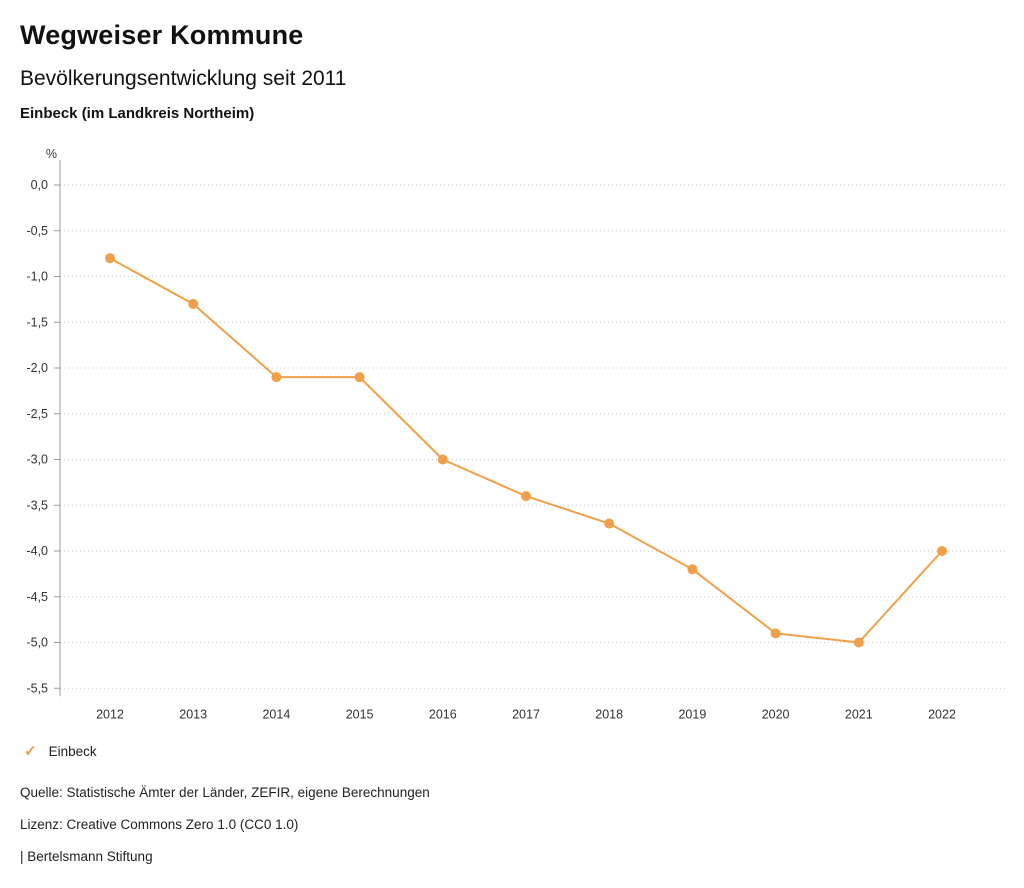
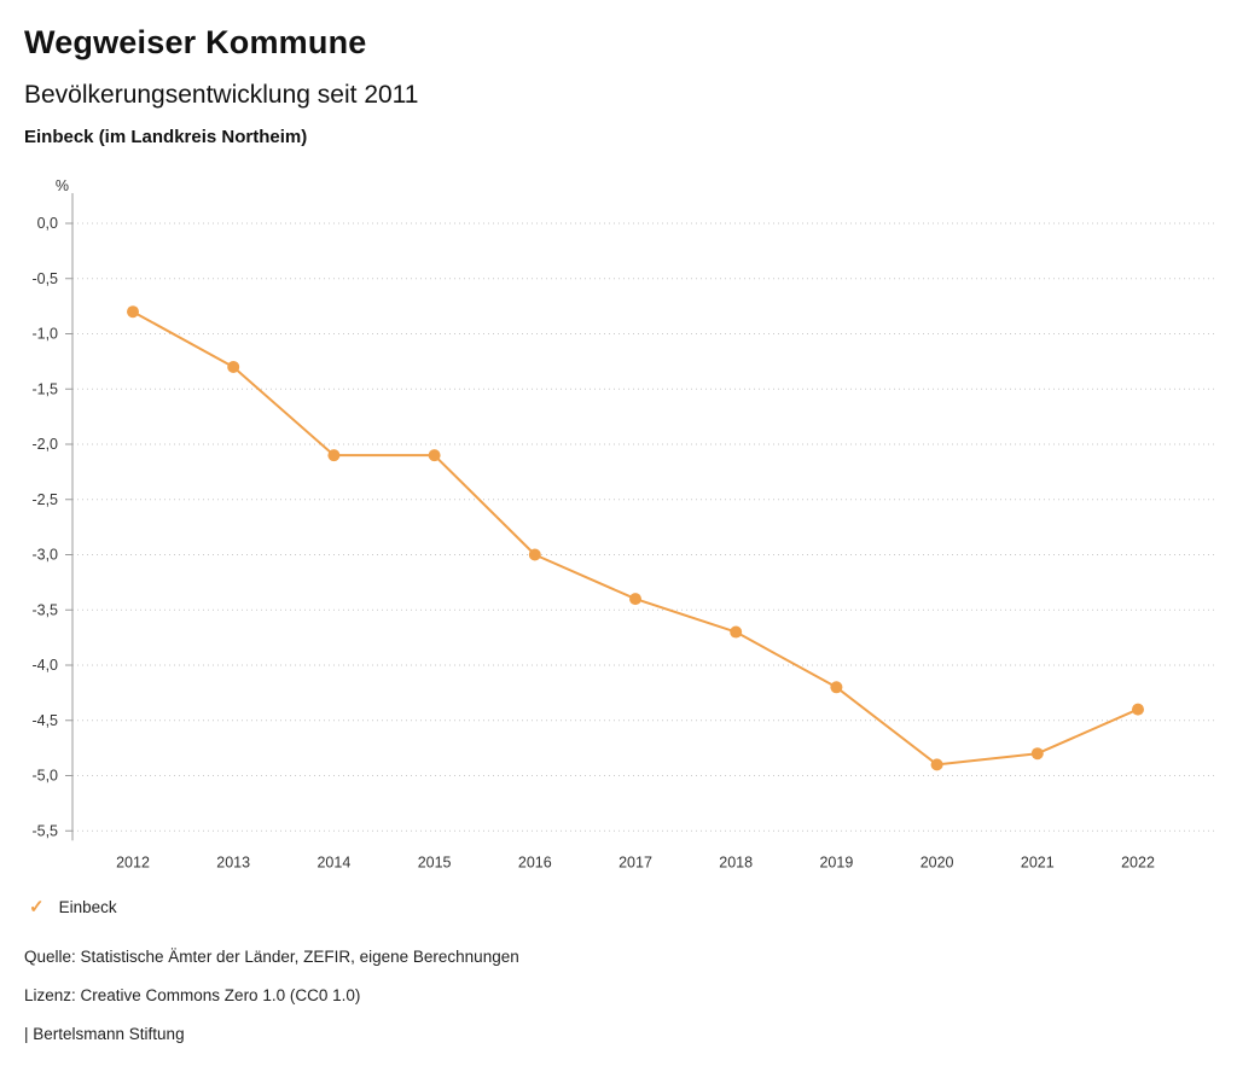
2021: -5,0 -> -4,8
2022: -4,0 -> -4,4
